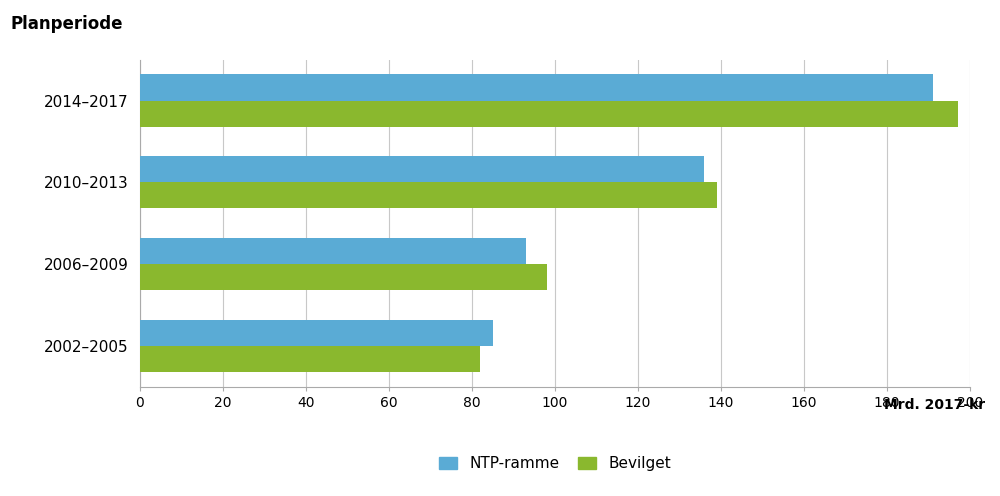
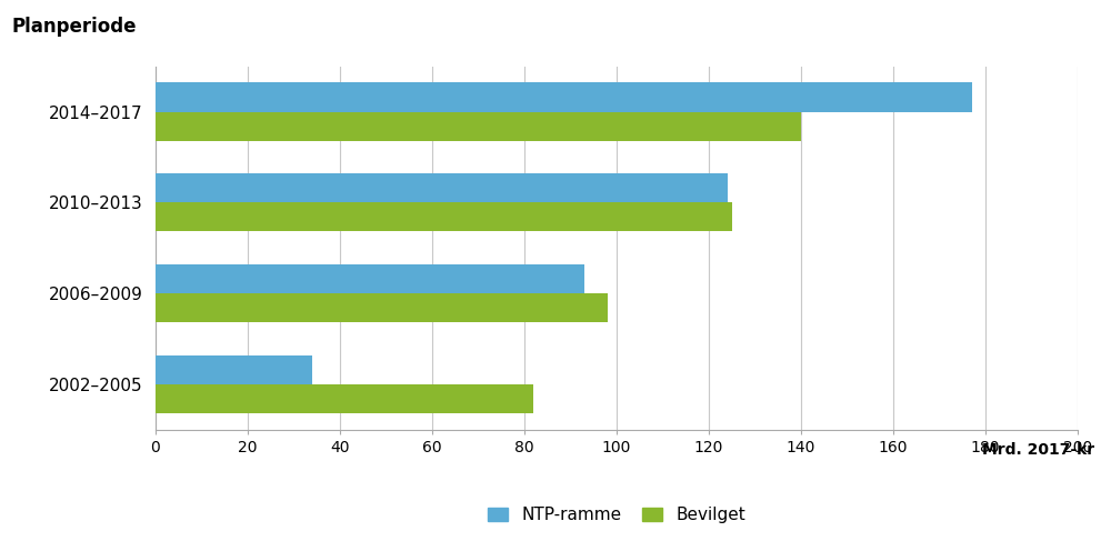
NTP-ramme/2014–2017: 191 -> 177
Bevilget/2014–2017: 197 -> 140
NTP-ramme/2010–2013: 136 -> 124
Bevilget/2010–2013: 139 -> 125
NTP-ramme/2002–2005: 85 -> 34
